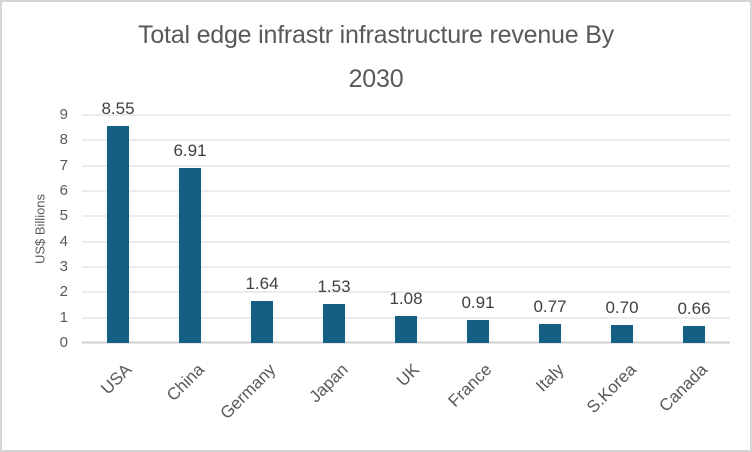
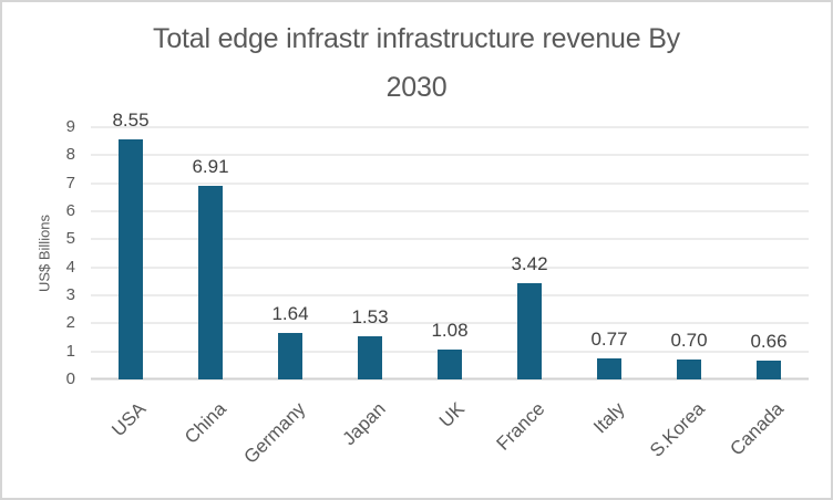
France: 0.91 -> 3.42
